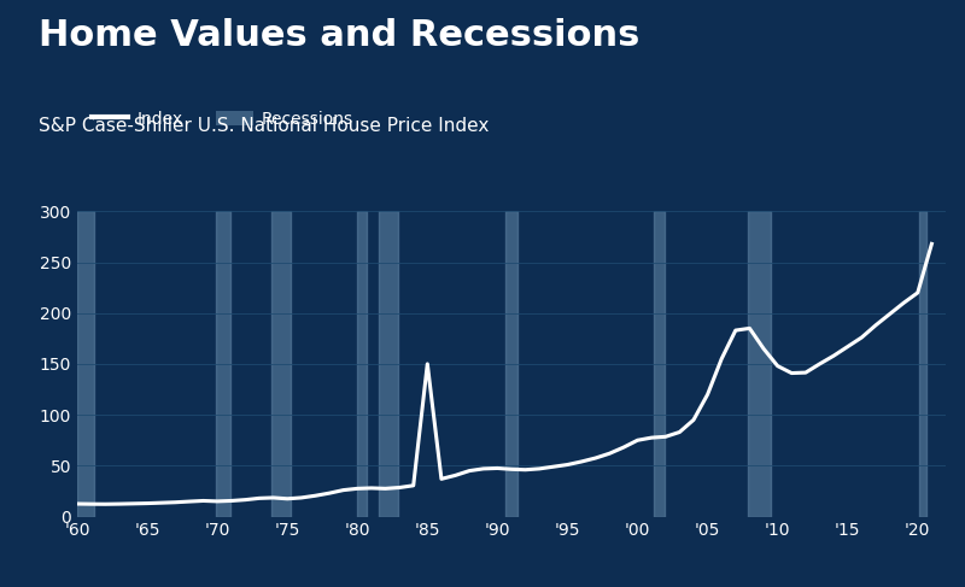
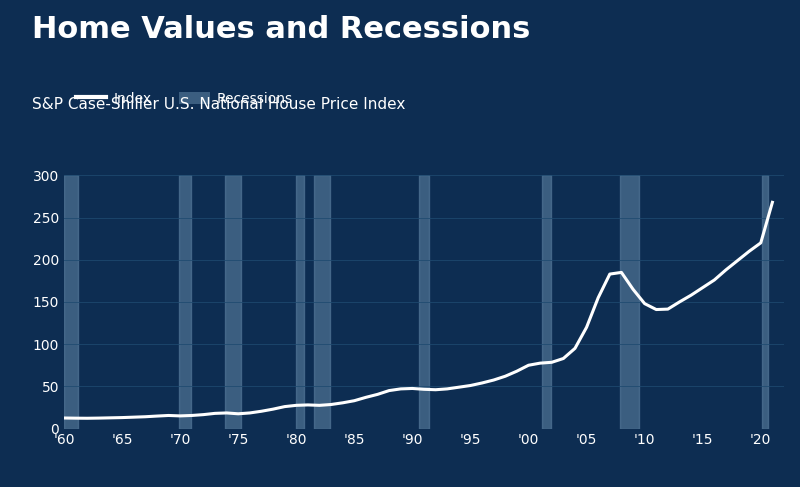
'85: 150 -> 33
